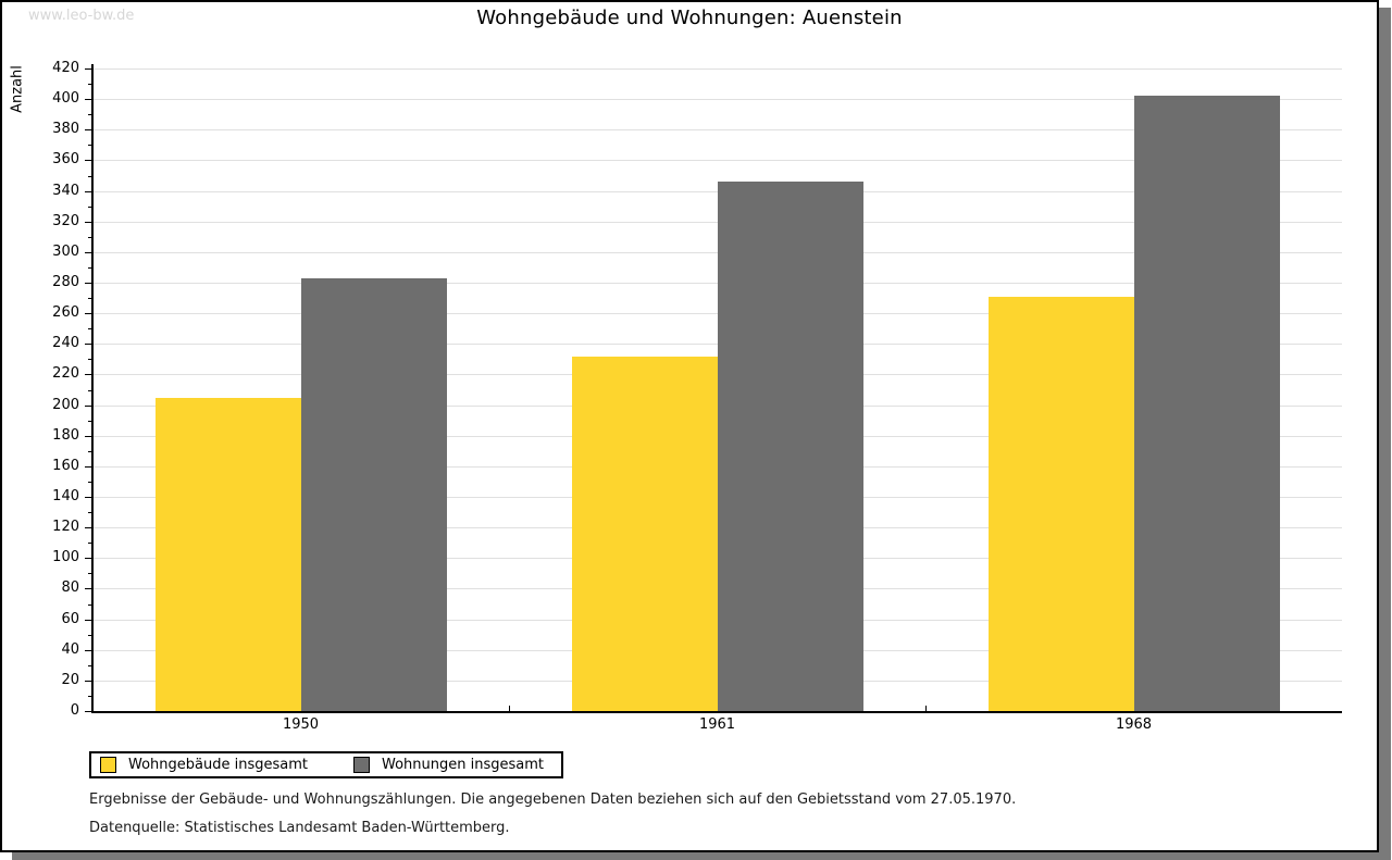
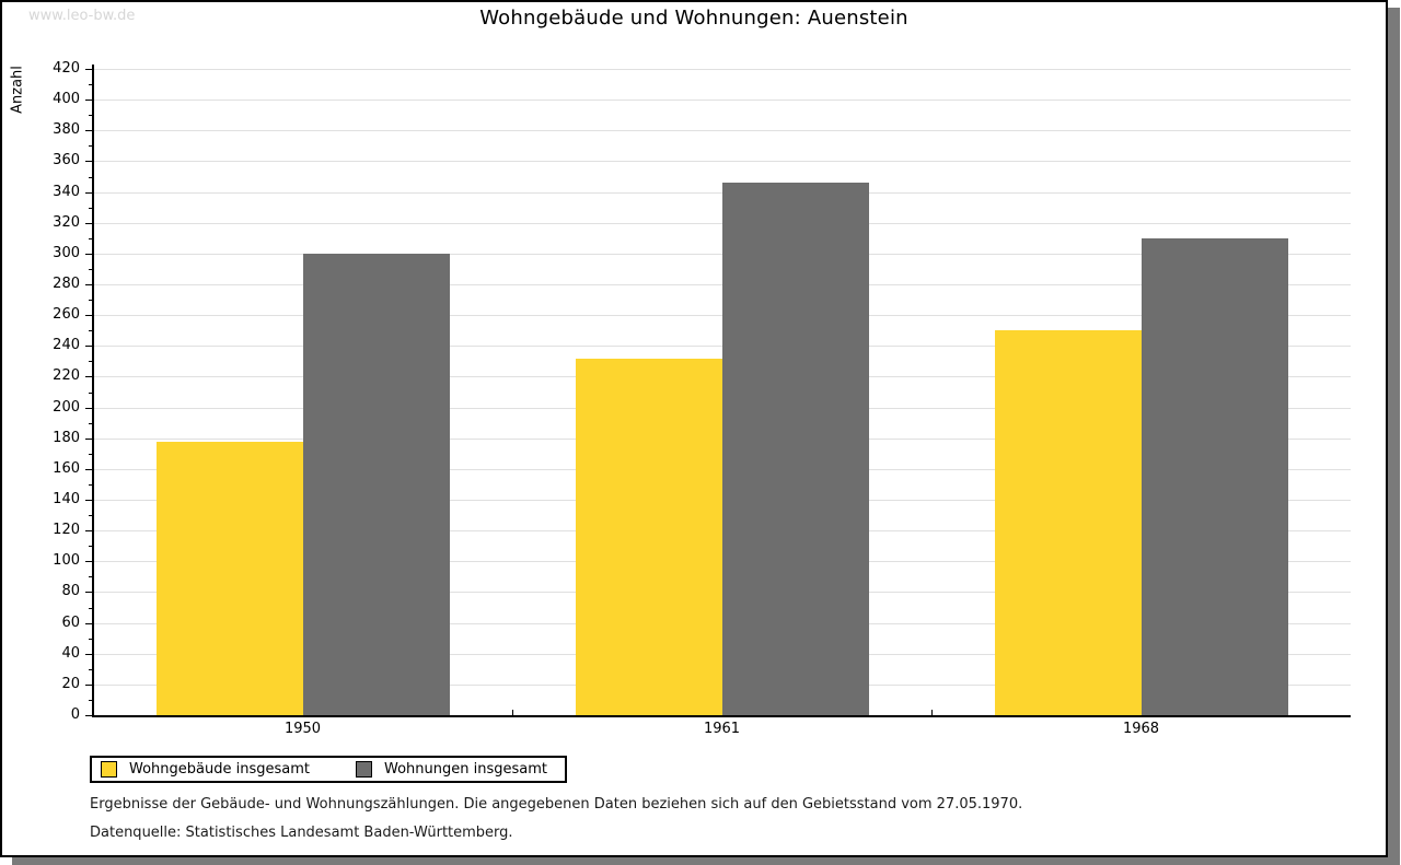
Wohngebäude insgesamt/1950: 205 -> 178
Wohnungen insgesamt/1950: 283 -> 300
Wohngebäude insgesamt/1968: 271 -> 250
Wohnungen insgesamt/1968: 402 -> 310
